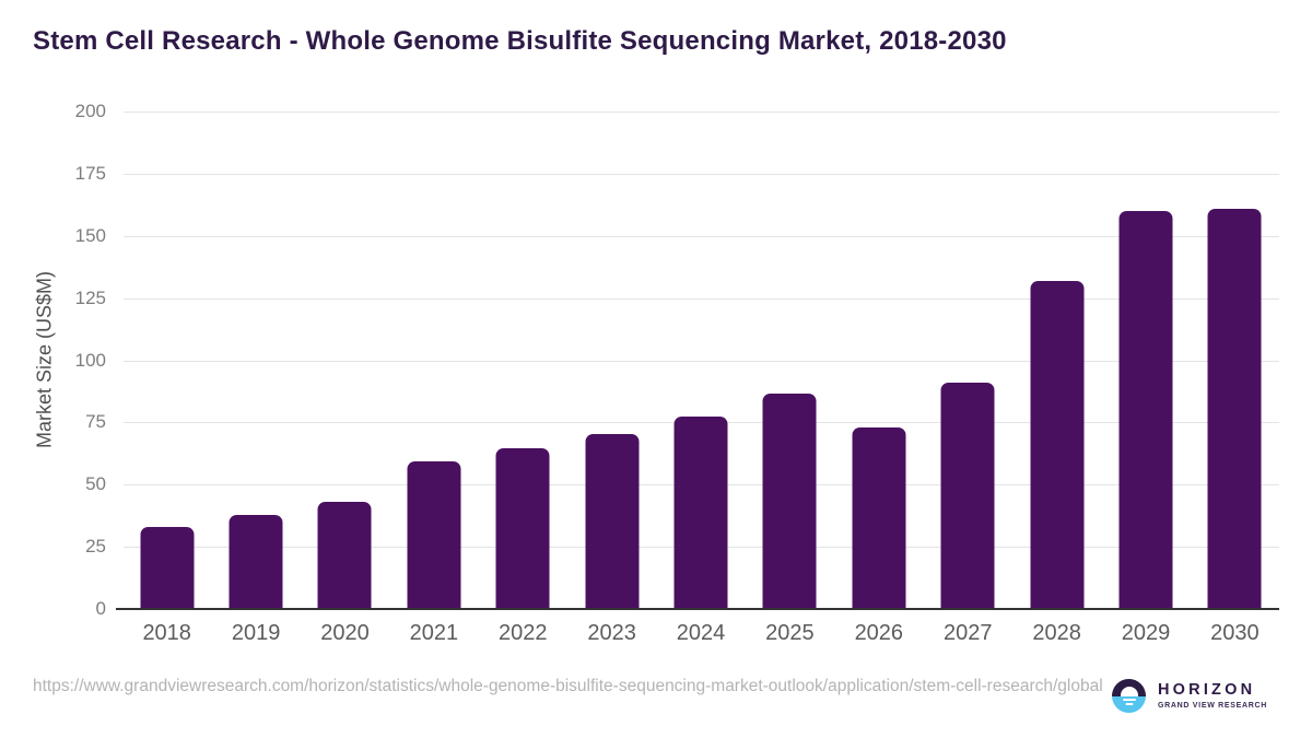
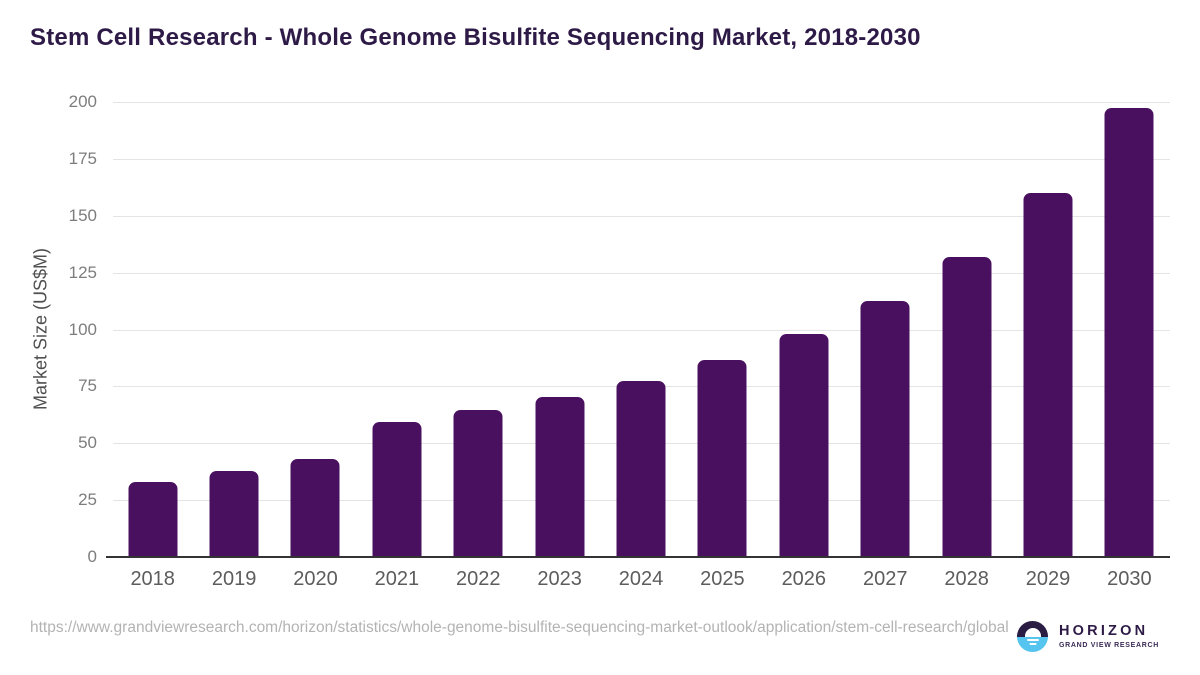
2026: 73 -> 98
2027: 91 -> 112
2030: 161 -> 198
